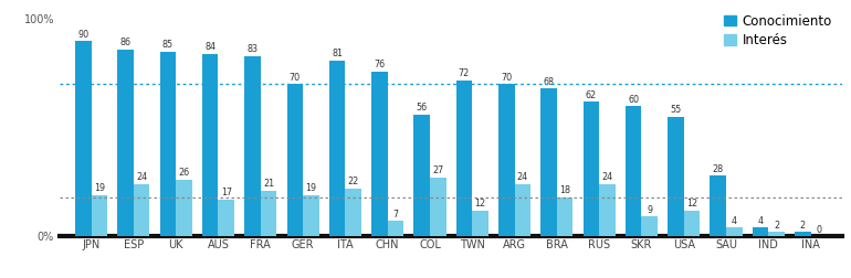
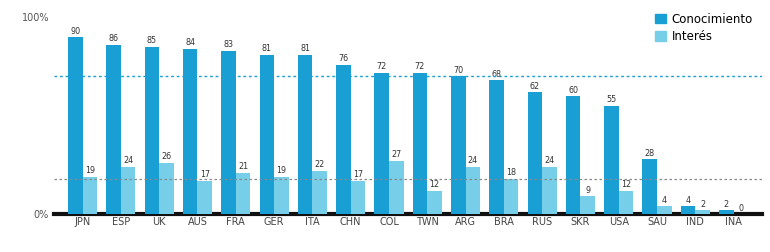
Conocimiento/GER: 70 -> 81
Interés/CHN: 7 -> 17
Conocimiento/COL: 56 -> 72
